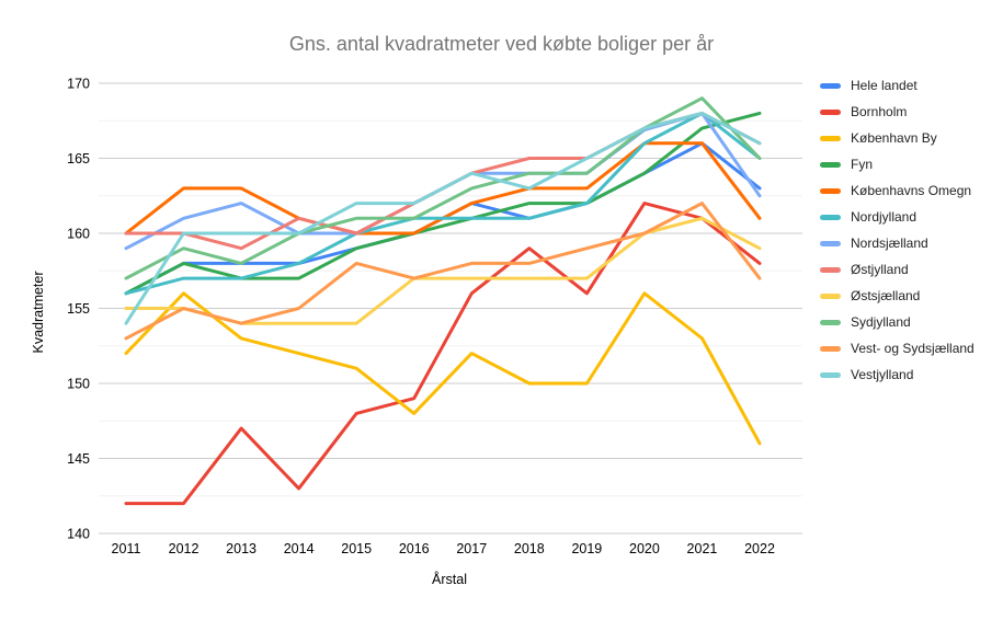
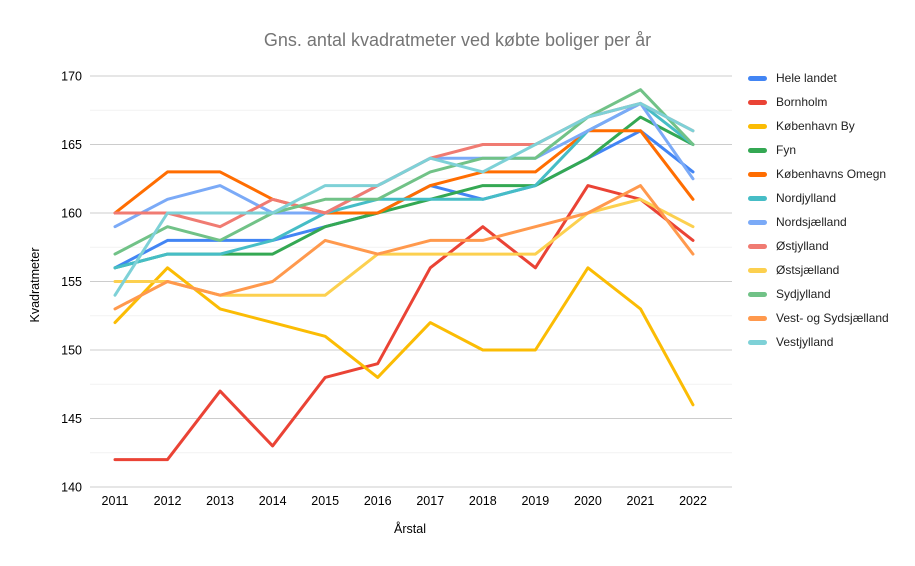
Fyn/2012: 158 -> 157
Nordsjælland/2020: 166.9 -> 166.0
Fyn/2022: 168 -> 165
